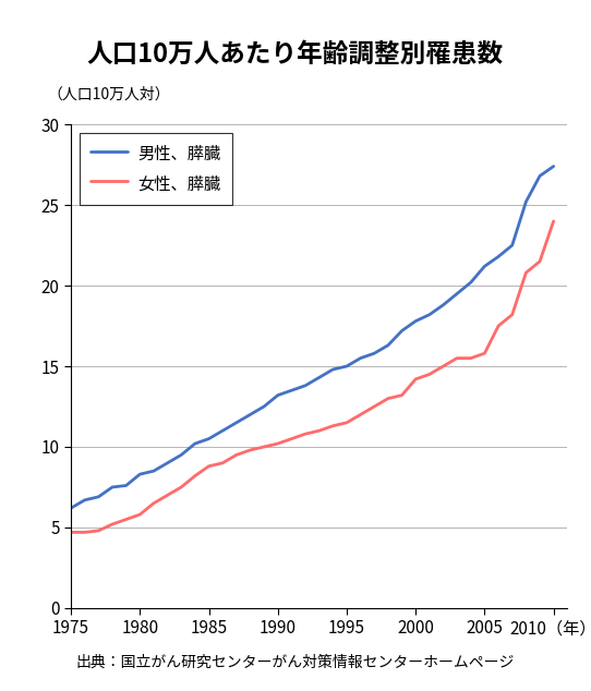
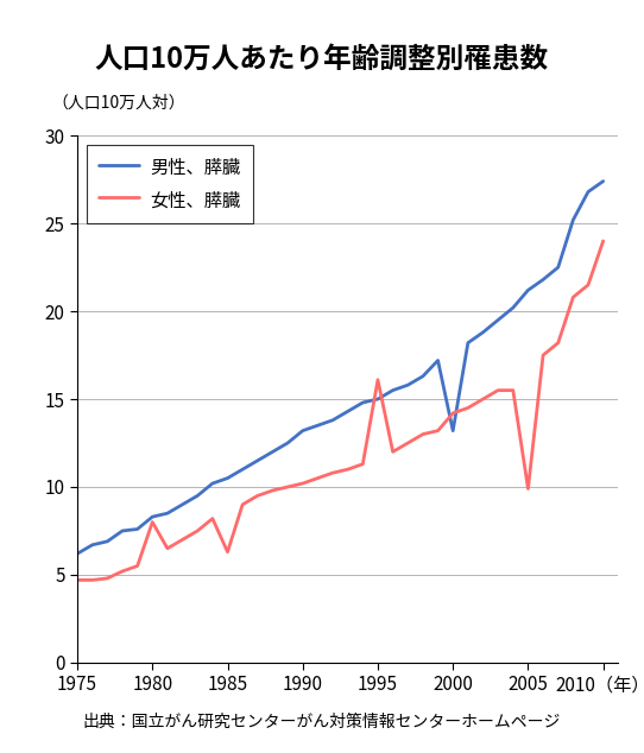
女性、膵臓/1980: 5.8 -> 8.0
女性、膵臓/1985: 8.8 -> 6.3
女性、膵臓/1995: 11.5 -> 16.1
男性、膵臓/2000: 17.8 -> 13.2
女性、膵臓/2005: 15.8 -> 9.9
